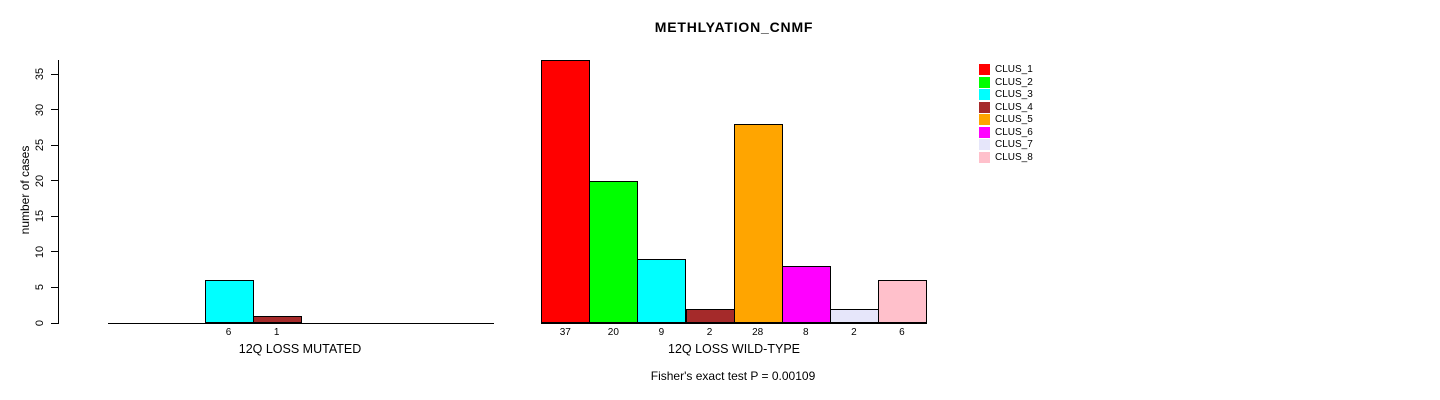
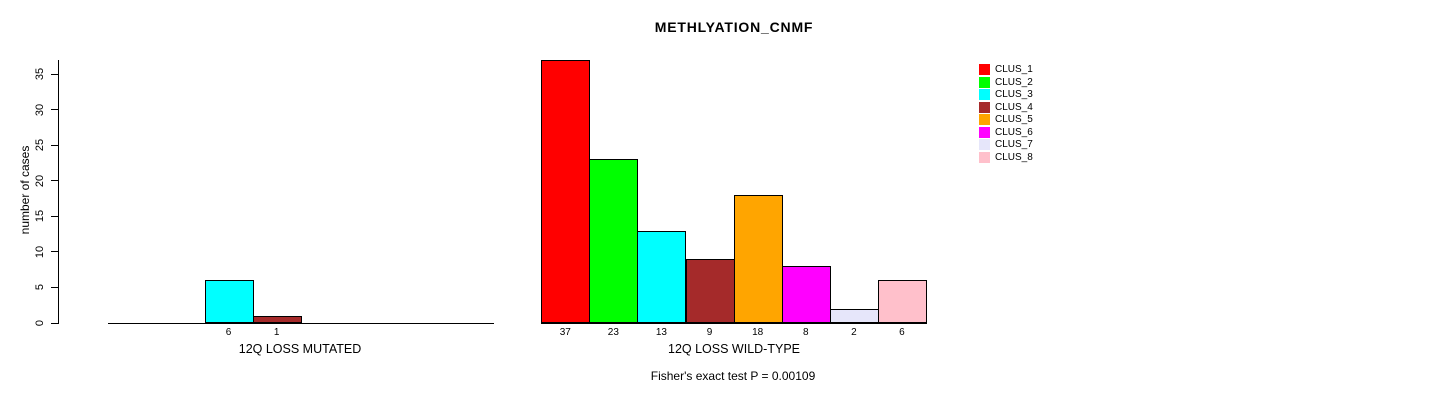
CLUS_2/12Q LOSS WILD-TYPE: 20 -> 23
CLUS_3/12Q LOSS WILD-TYPE: 9 -> 13
CLUS_4/12Q LOSS WILD-TYPE: 2 -> 9
CLUS_5/12Q LOSS WILD-TYPE: 28 -> 18
